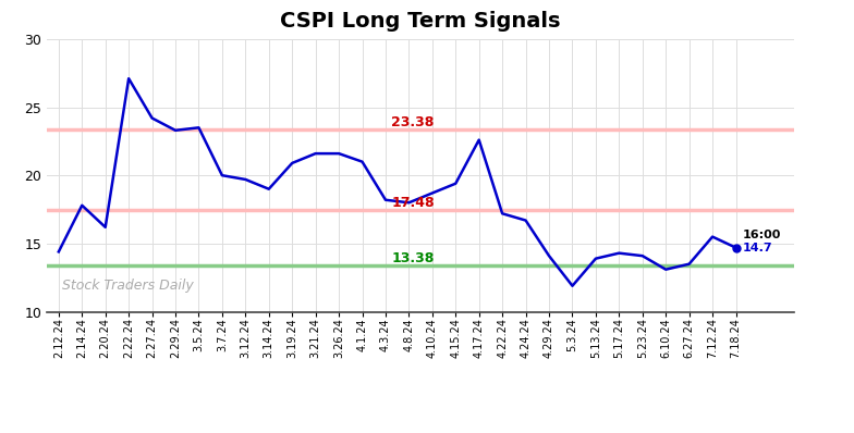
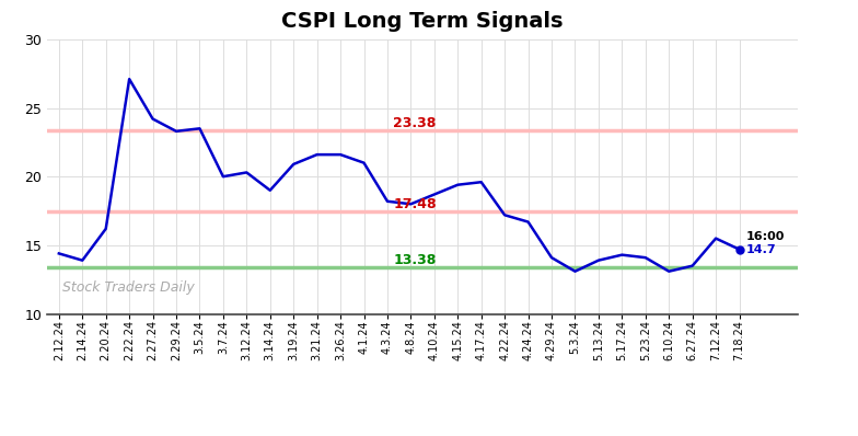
2.14.24: 17.8 -> 13.9
3.12.24: 19.7 -> 20.3
4.17.24: 22.6 -> 19.6
5.3.24: 11.9 -> 13.1
